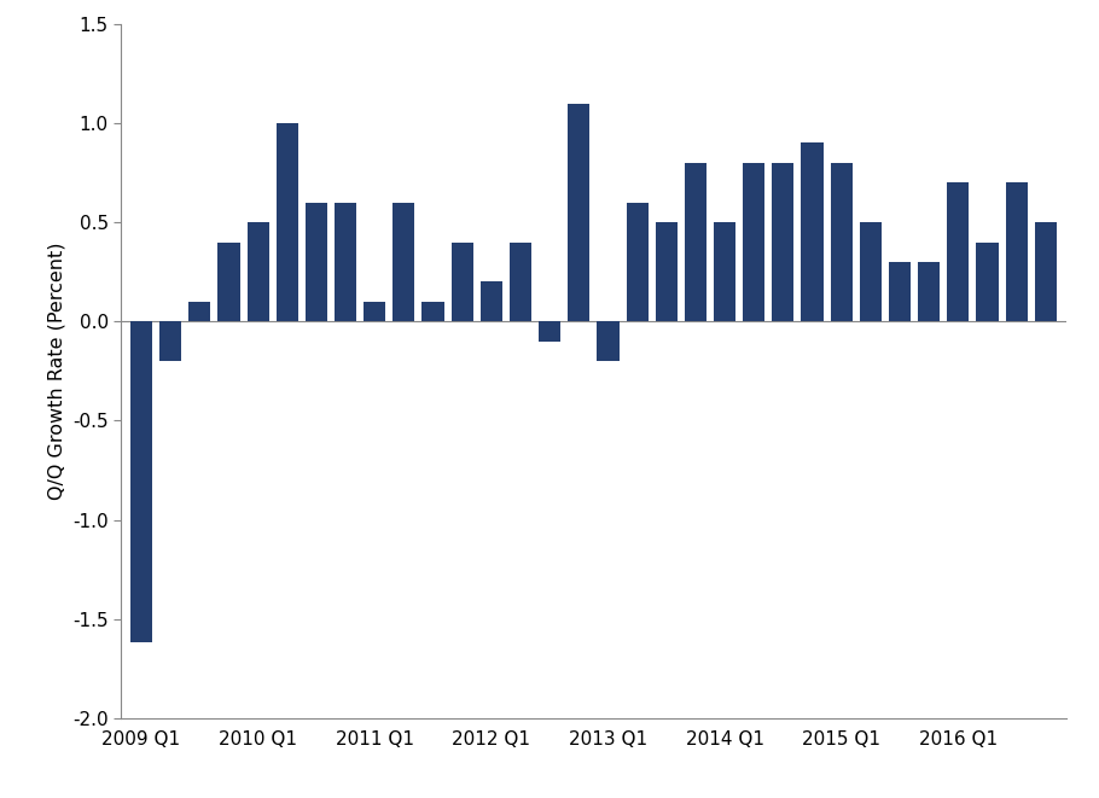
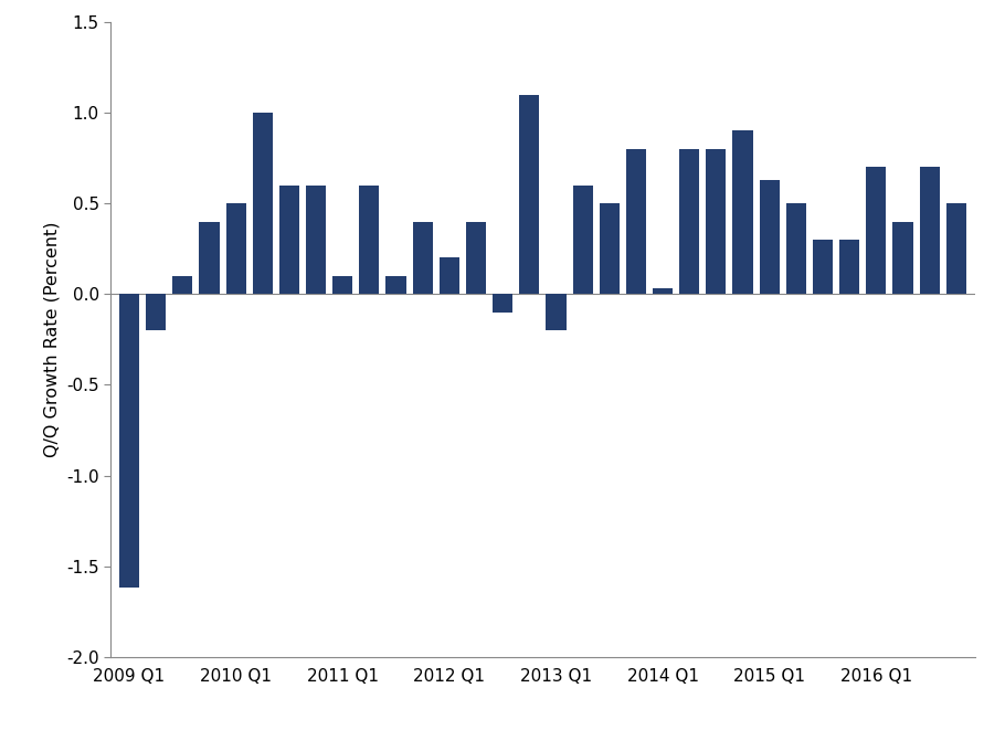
2014 Q1: 0.50 -> 0.03
2015 Q1: 0.80 -> 0.63
